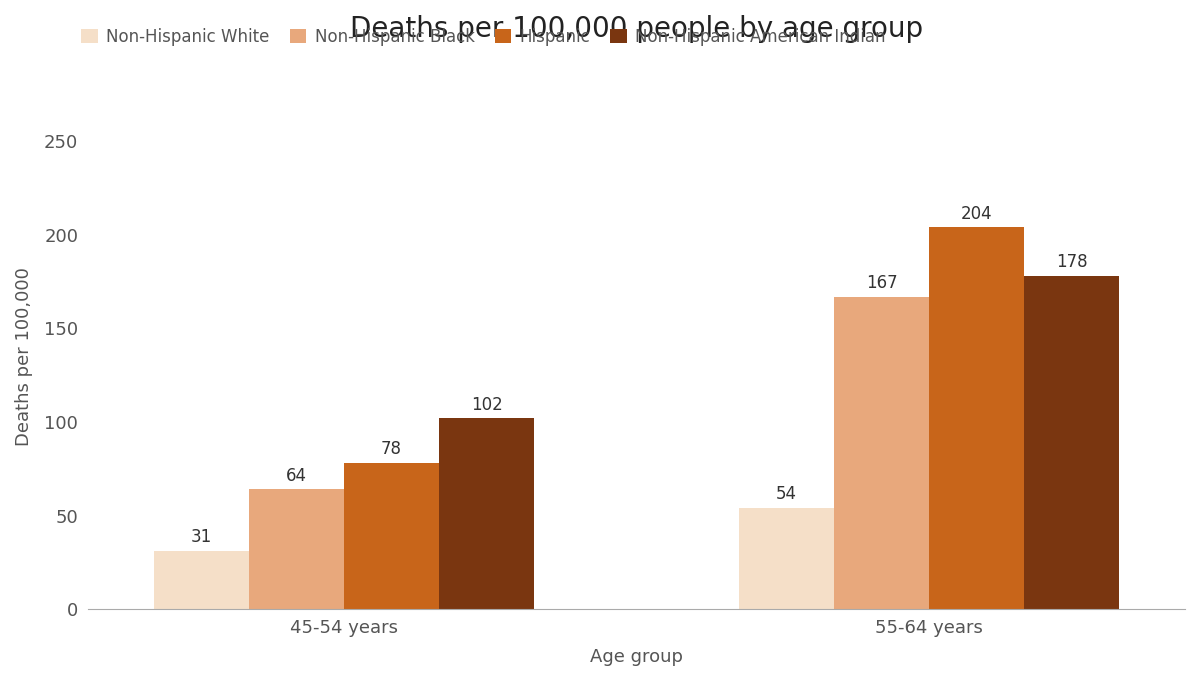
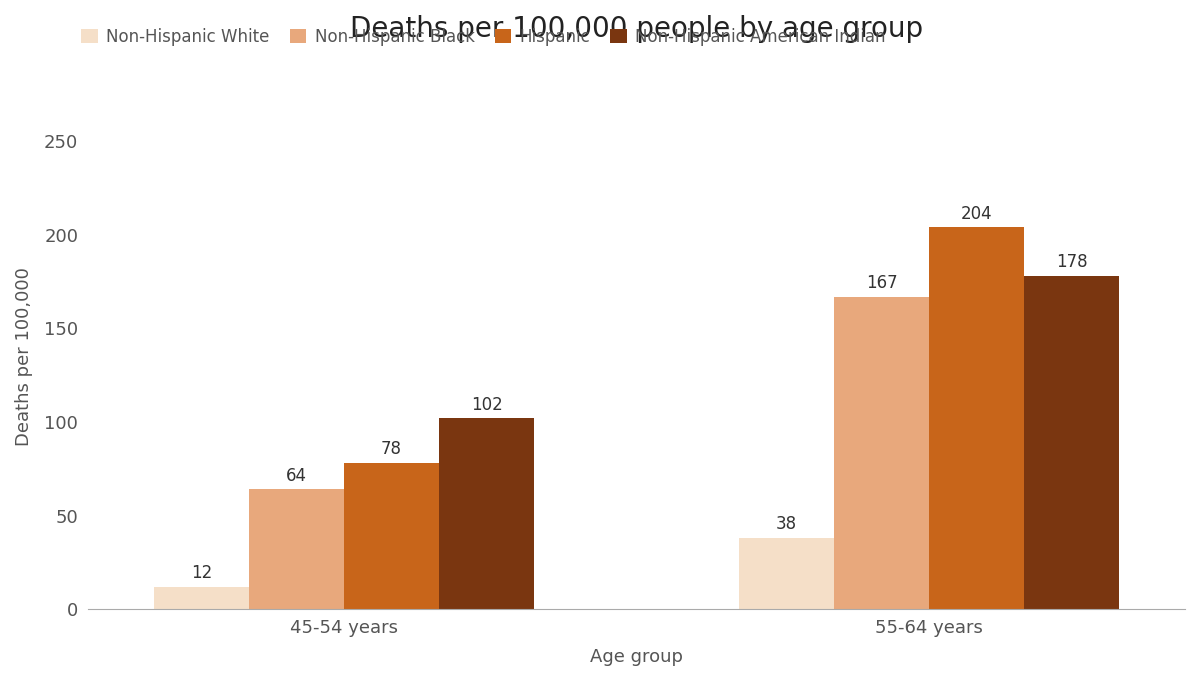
Non-Hispanic White/45-54 years: 31 -> 12
Non-Hispanic White/55-64 years: 54 -> 38
